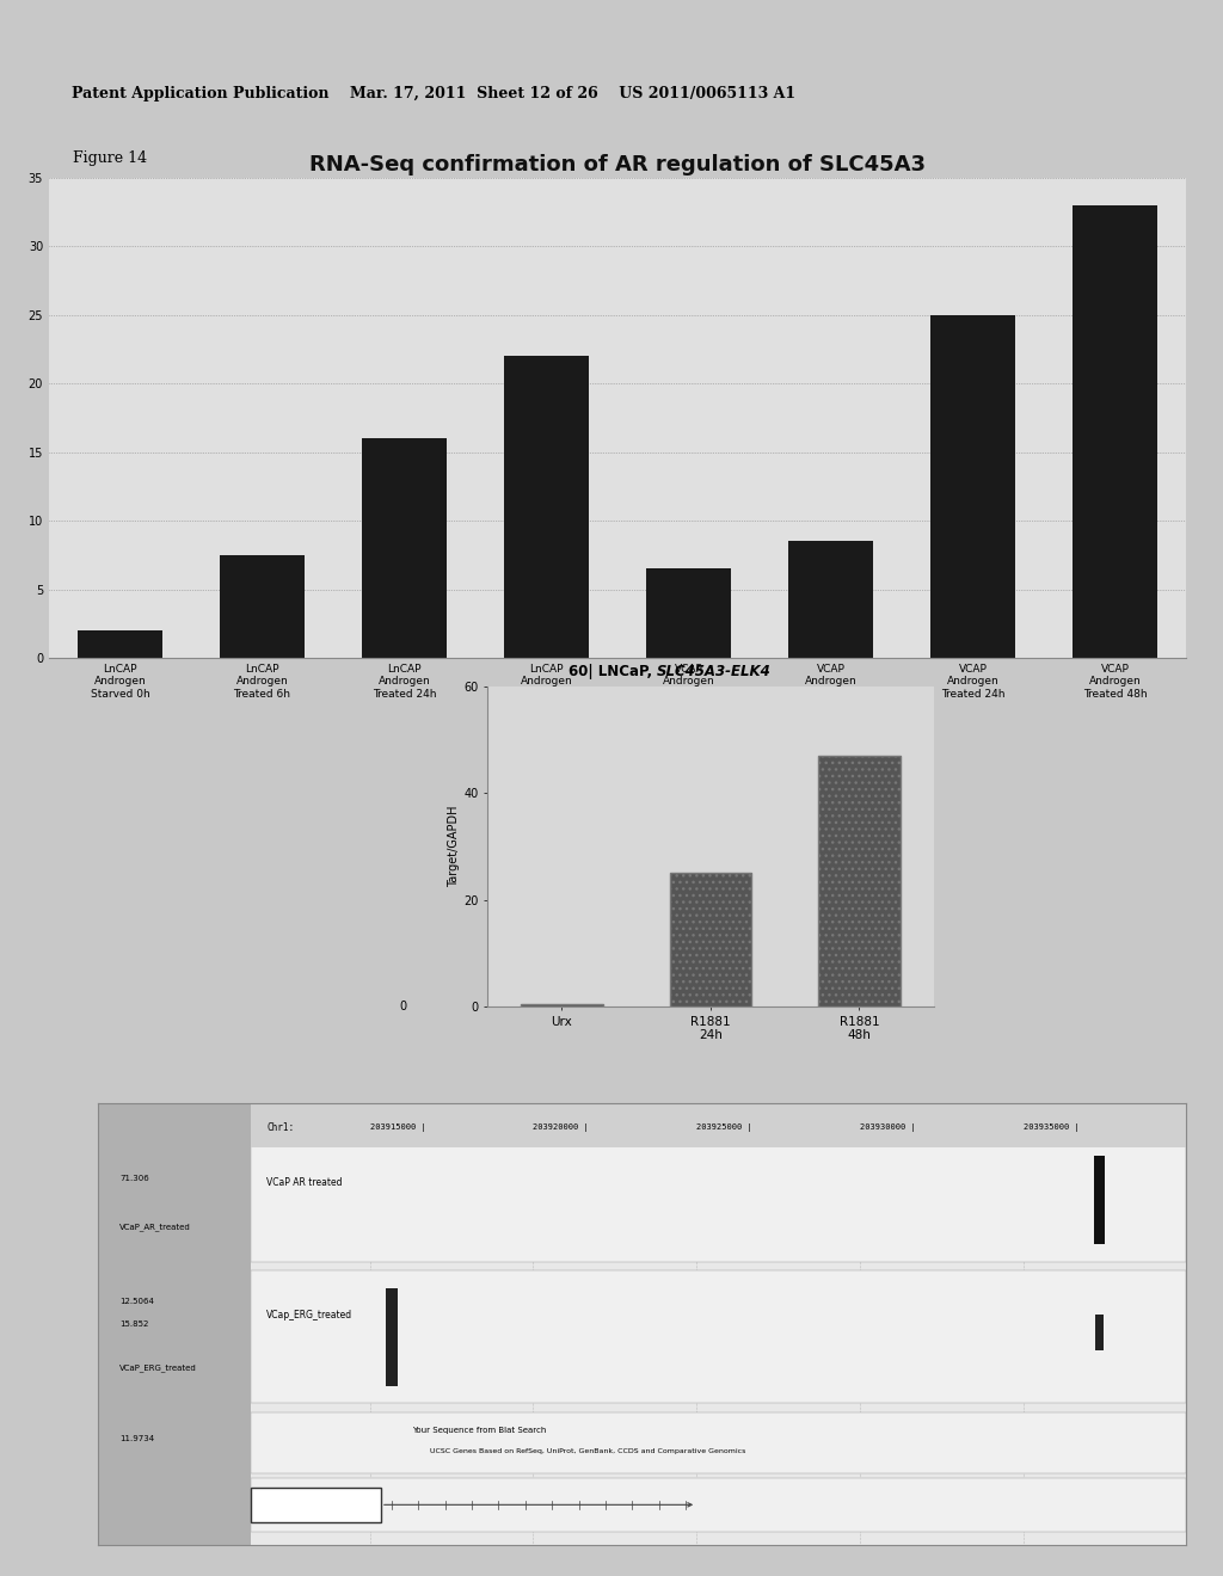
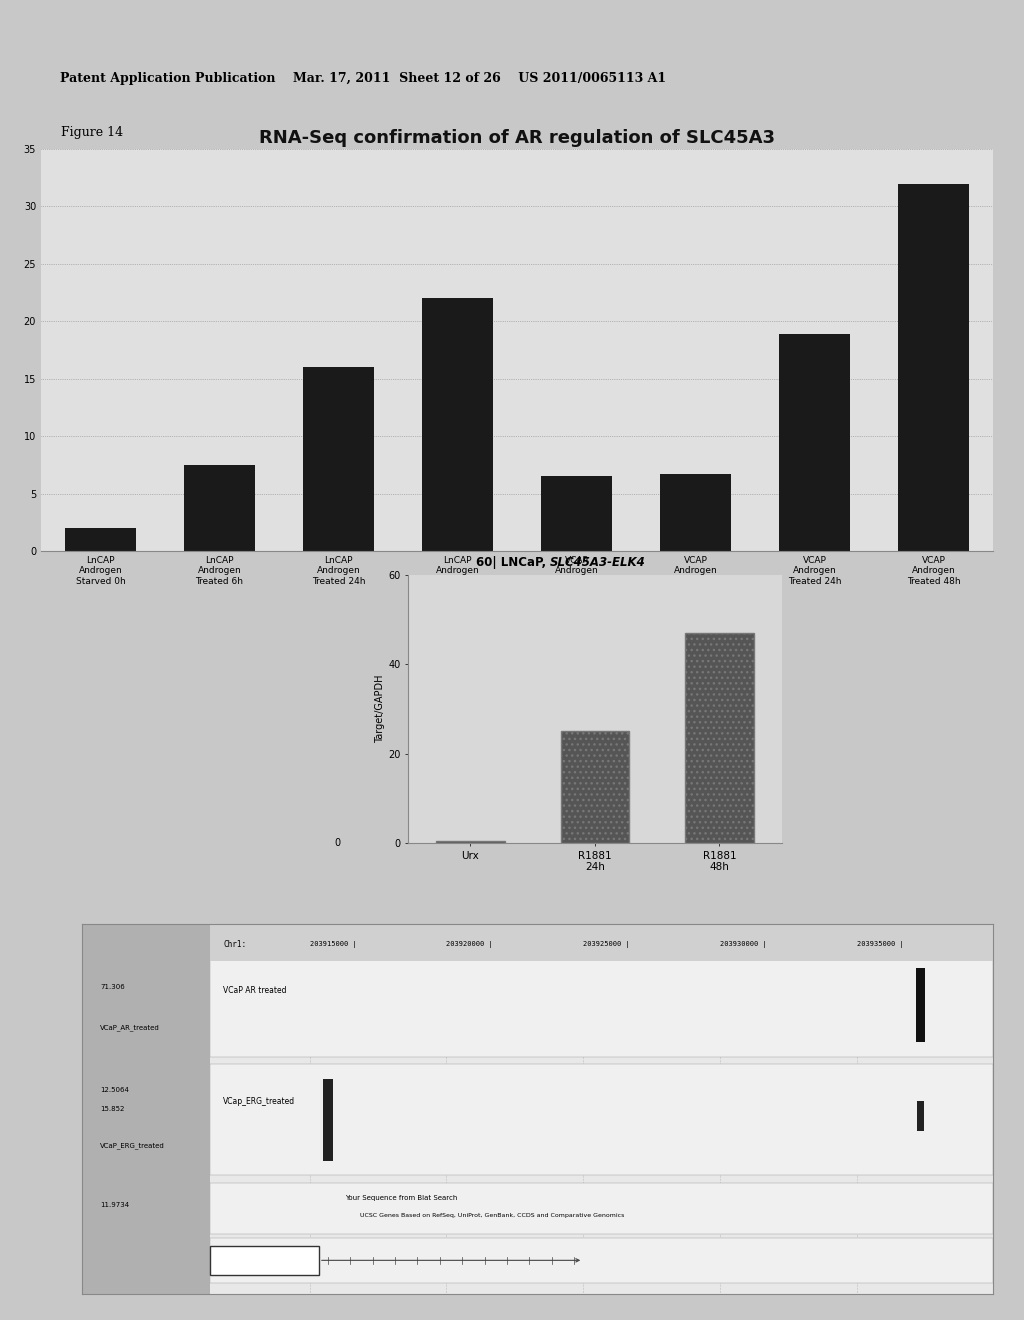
RNA-Seq confirmation of AR regulation of SLC45A3/VCAP Androgen Treated 6h: 8.5 -> 6.7
RNA-Seq confirmation of AR regulation of SLC45A3/VCAP Androgen Treated 24h: 25.0 -> 18.9
RNA-Seq confirmation of AR regulation of SLC45A3/VCAP Androgen Treated 48h: 33.0 -> 31.9
